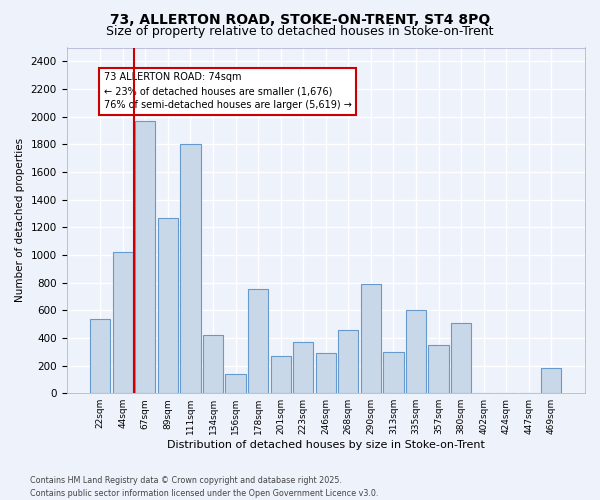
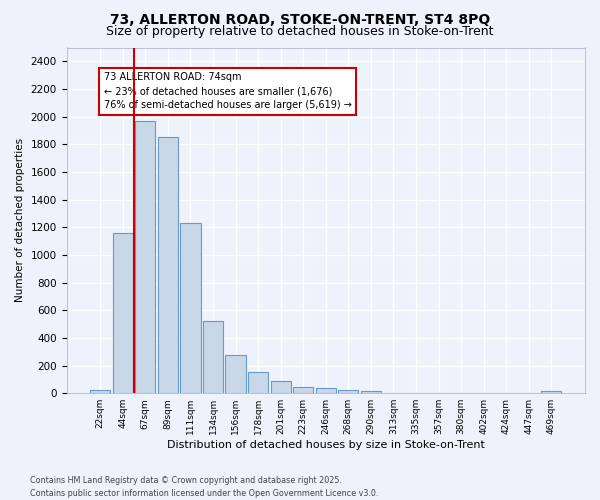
22sqm: 540 -> 20
44sqm: 1020 -> 1160
89sqm: 1270 -> 1850
111sqm: 1800 -> 1230
134sqm: 420 -> 520
156sqm: 140 -> 280
178sqm: 750 -> 150
201sqm: 270 -> 90
223sqm: 370 -> 40
246sqm: 290 -> 40
268sqm: 460 -> 20
290sqm: 790 -> 20
313sqm: 300 -> 0
335sqm: 600 -> 0
357sqm: 350 -> 0
380sqm: 510 -> 0
469sqm: 180 -> 20
